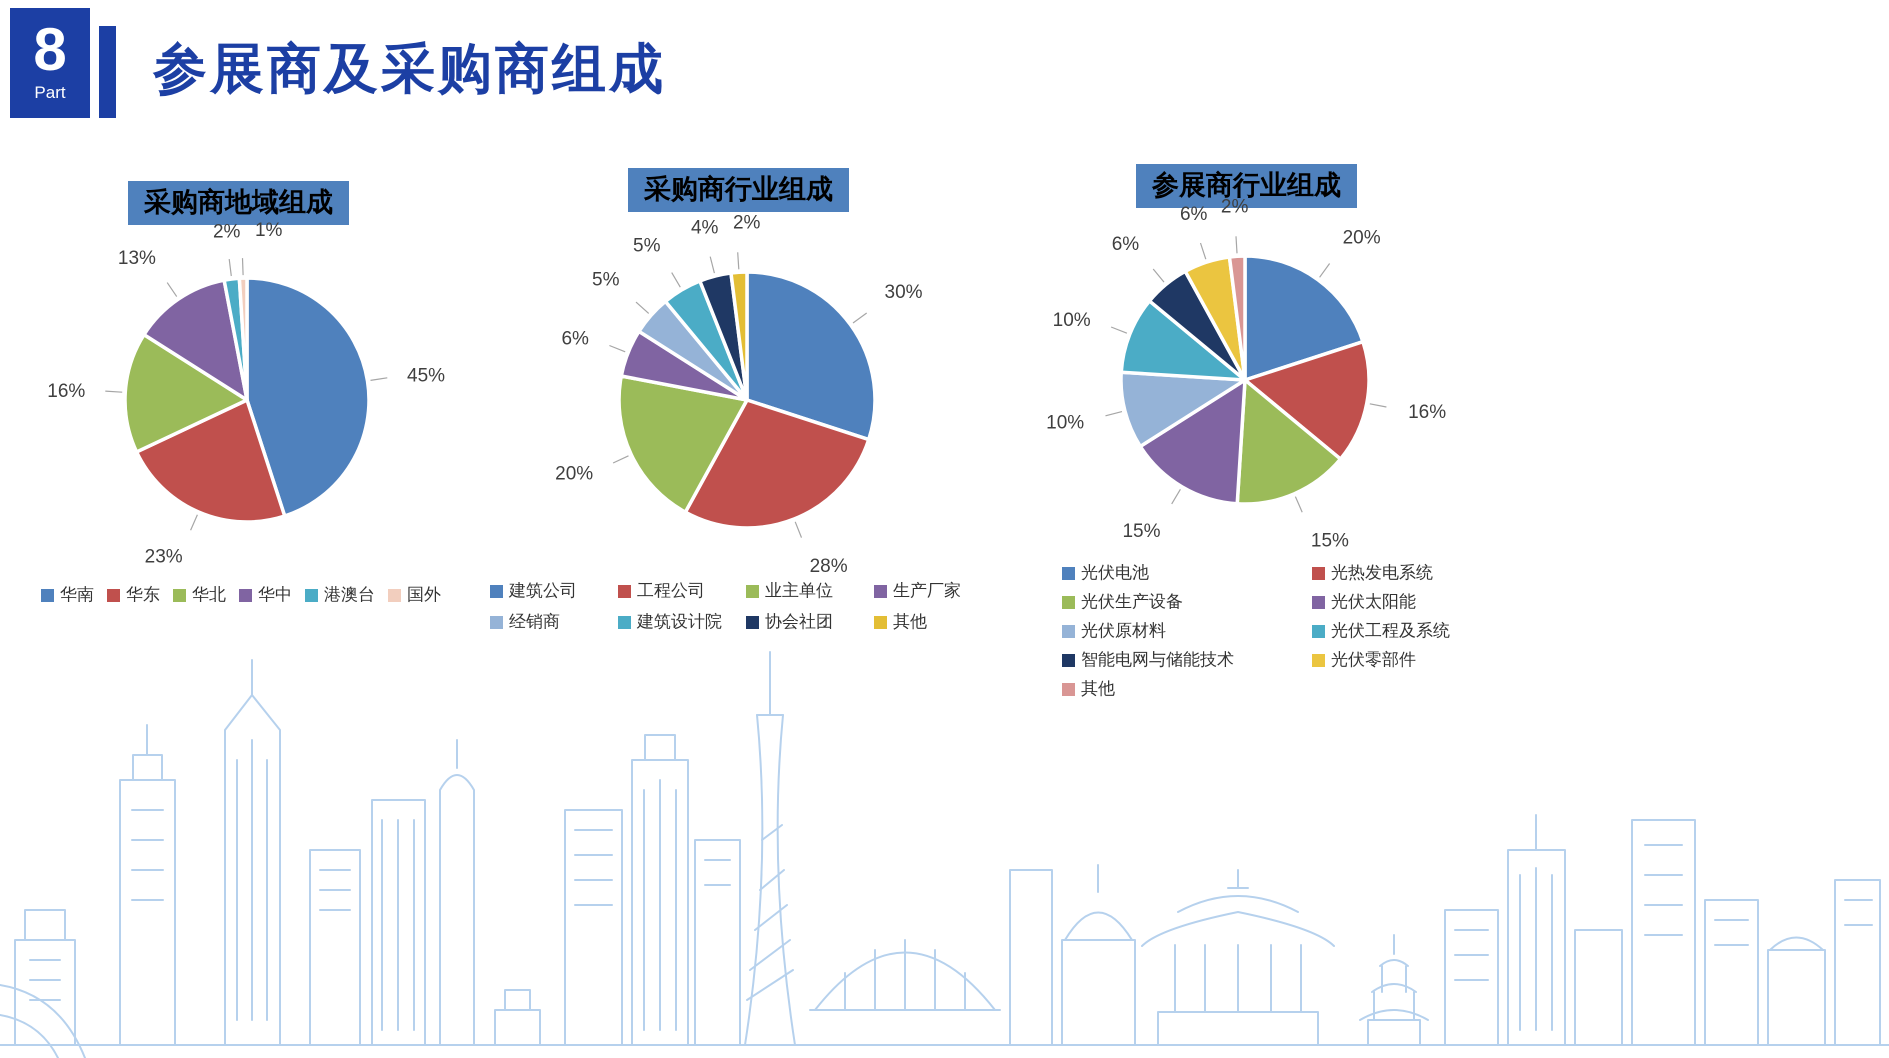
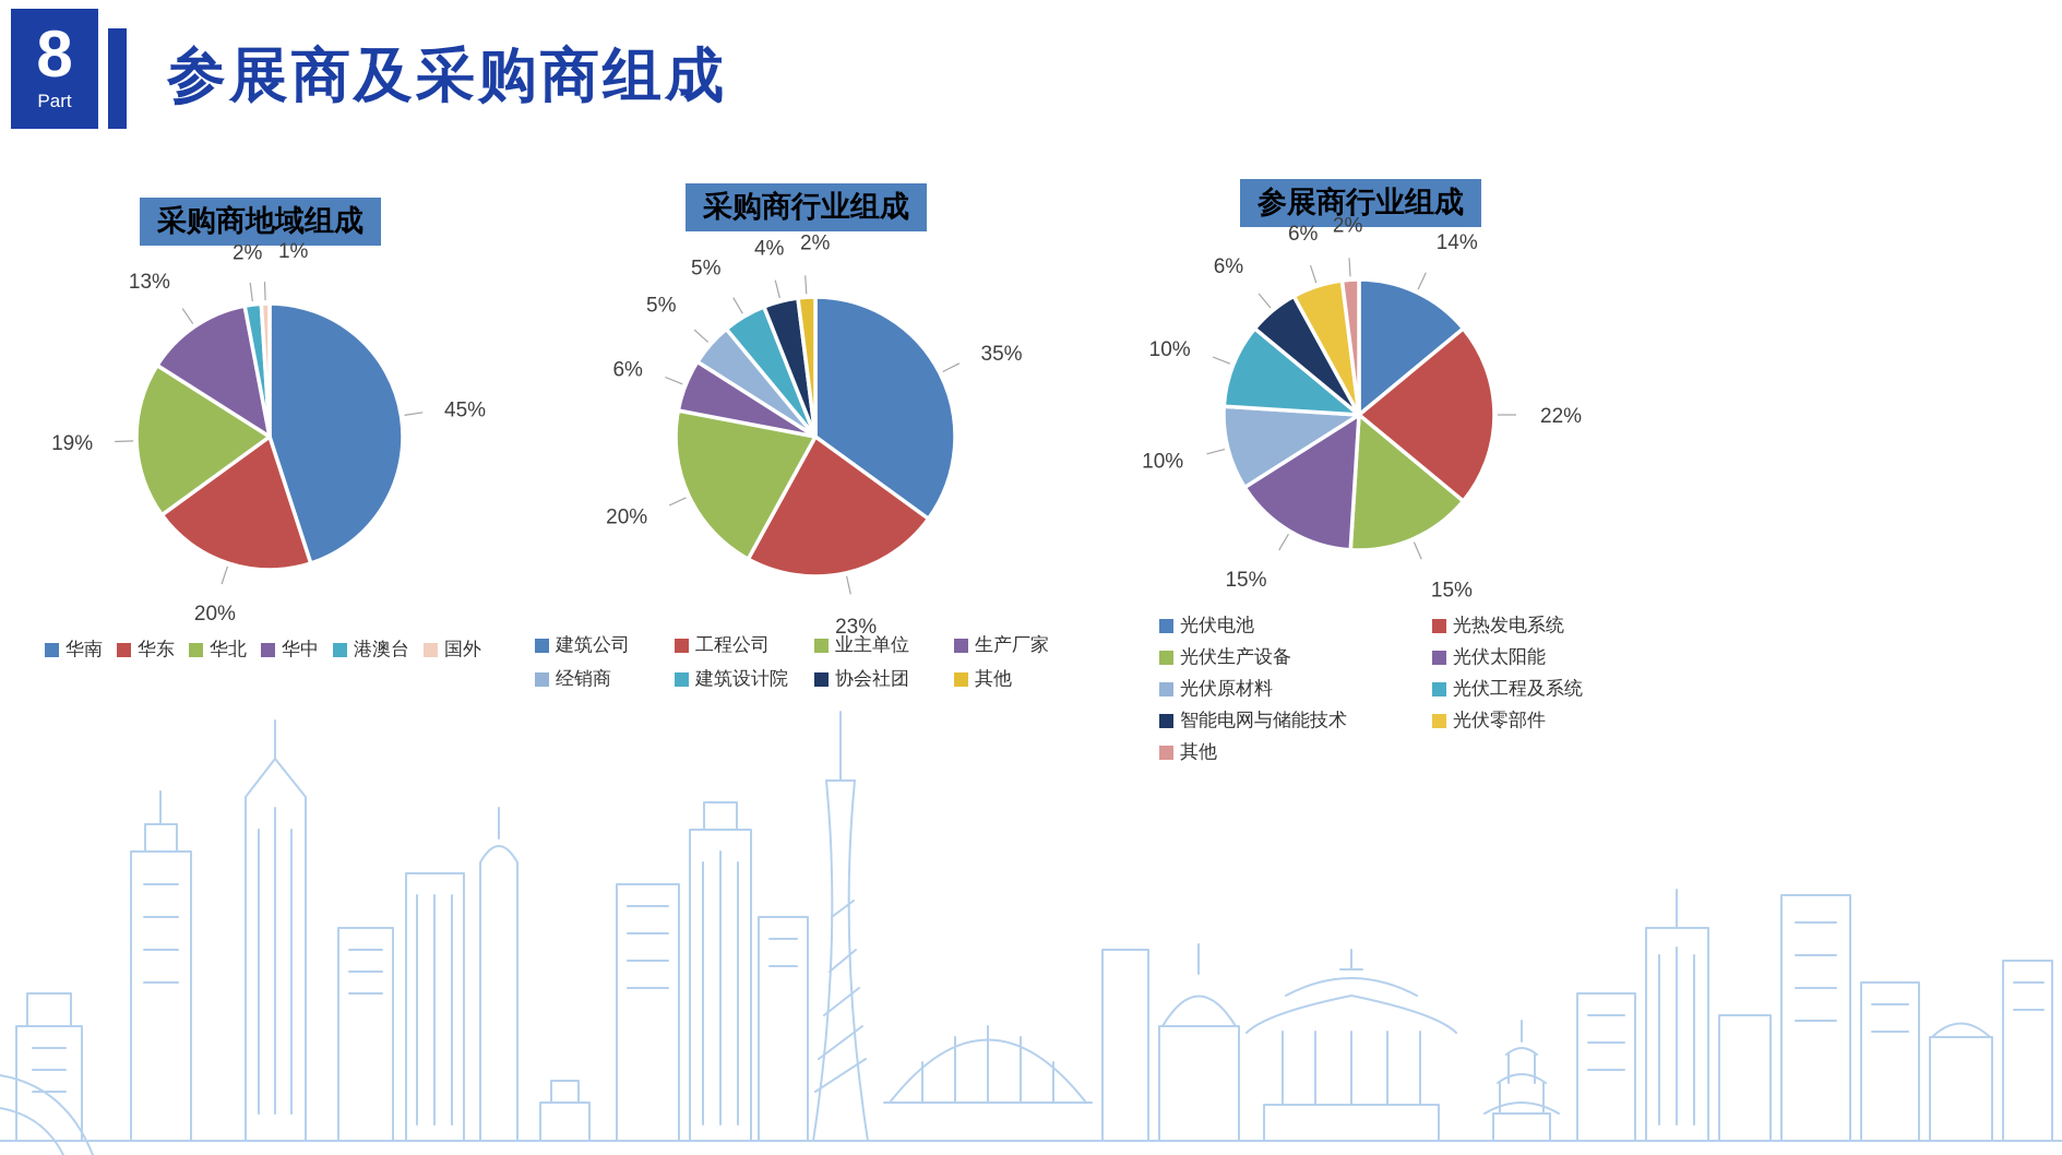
采购商地域组成/华东: 23% -> 20%
采购商地域组成/华北: 16% -> 19%
采购商行业组成/建筑公司: 30% -> 35%
采购商行业组成/工程公司: 28% -> 23%
参展商行业组成/光伏电池: 20% -> 14%
参展商行业组成/光热发电系统: 16% -> 22%
